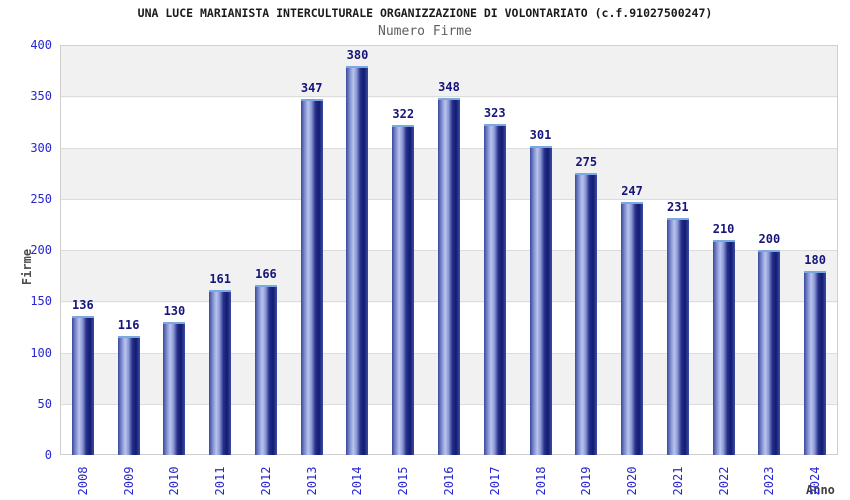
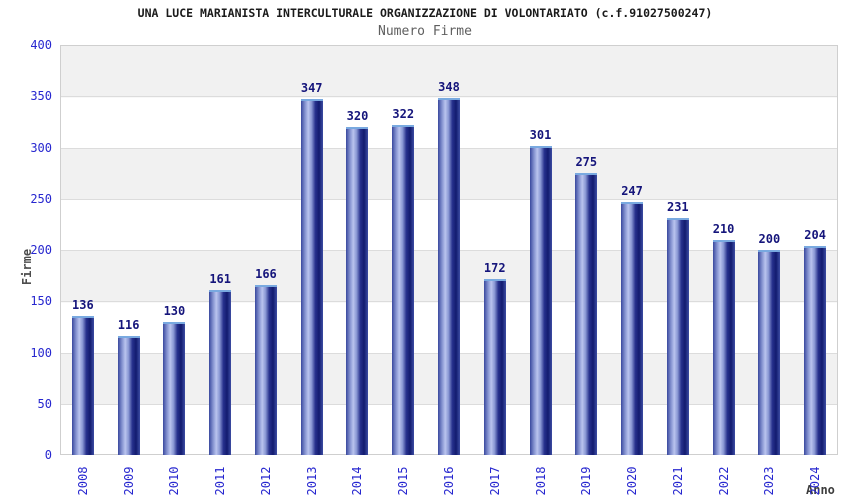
2014: 380 -> 320
2017: 323 -> 172
2024: 180 -> 204
